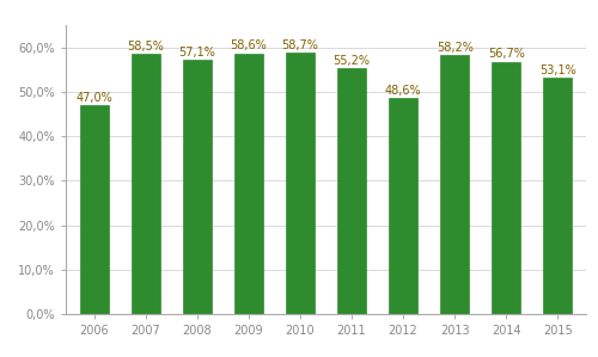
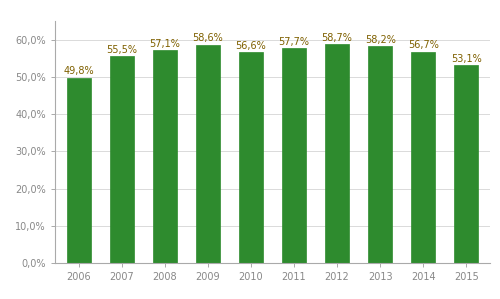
2006: 47,0% -> 49,8%
2007: 58,5% -> 55,5%
2010: 58,7% -> 56,6%
2011: 55,2% -> 57,7%
2012: 48,6% -> 58,7%
